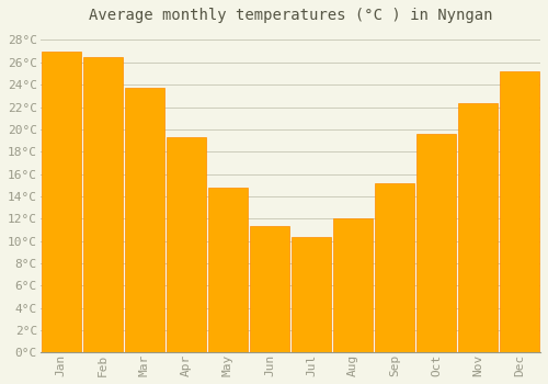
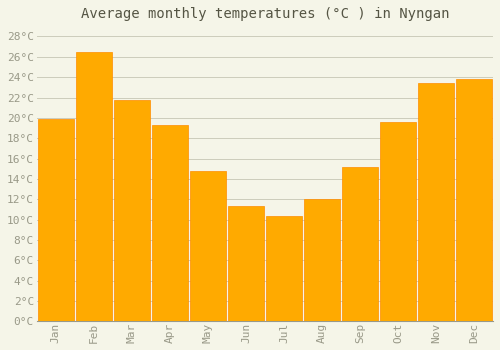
Jan: 27.0°C -> 19.9°C
Mar: 23.7°C -> 21.8°C
Nov: 22.3°C -> 23.4°C
Dec: 25.2°C -> 23.8°C
